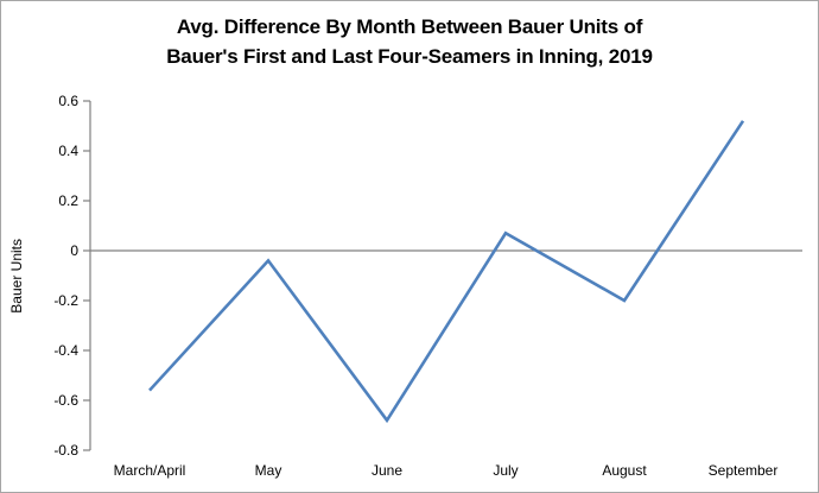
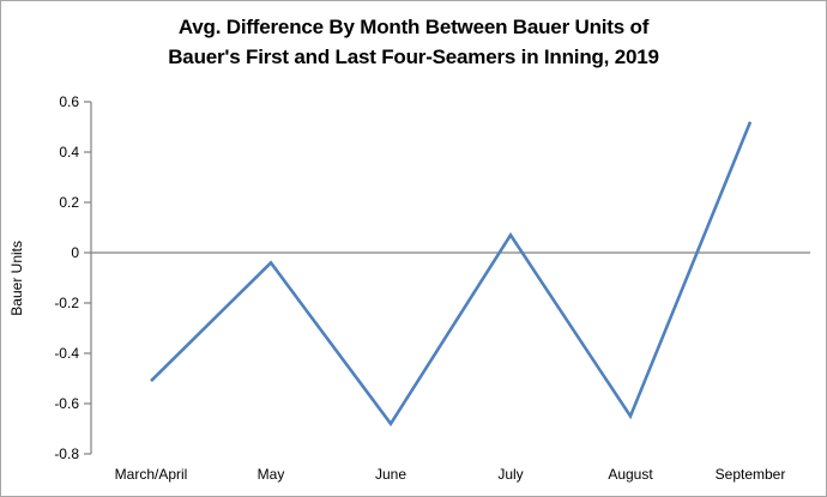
March/April: -0.56 -> -0.51
August: -0.20 -> -0.65
